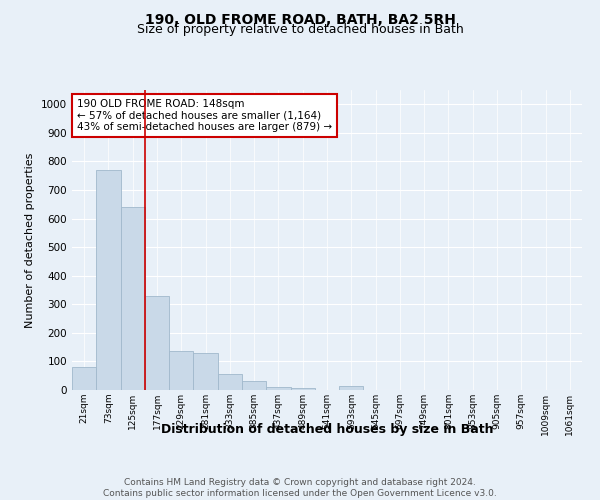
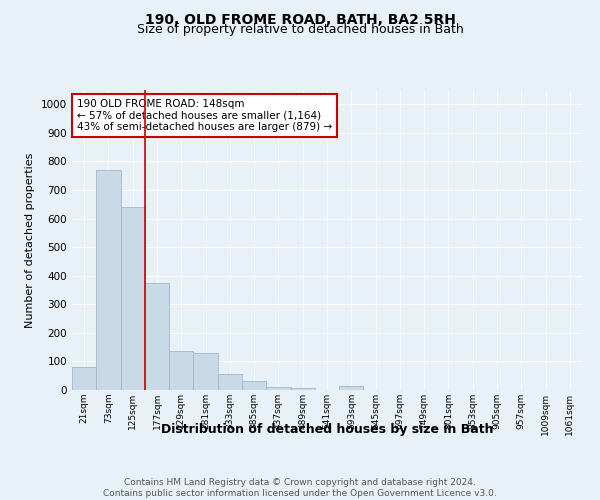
177sqm: 330 -> 375
